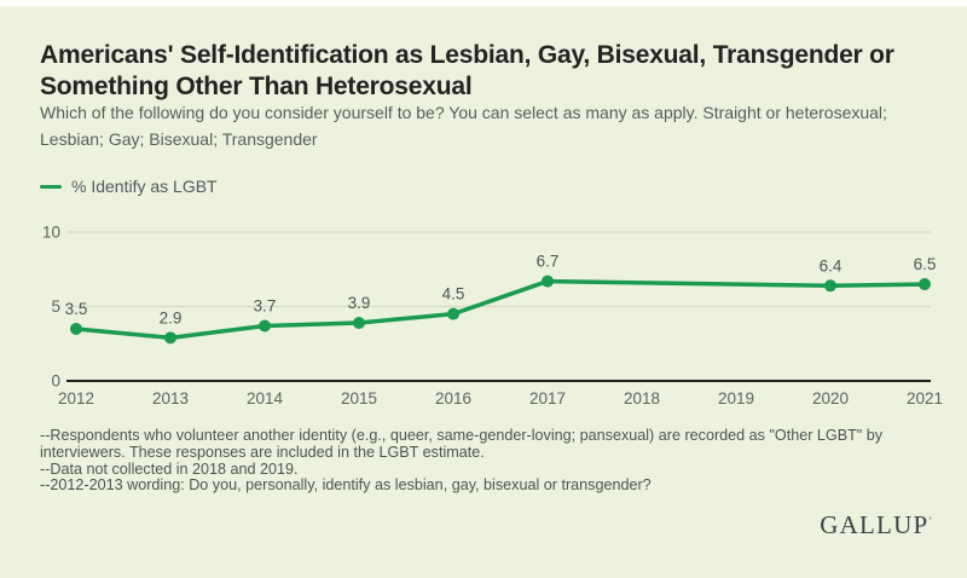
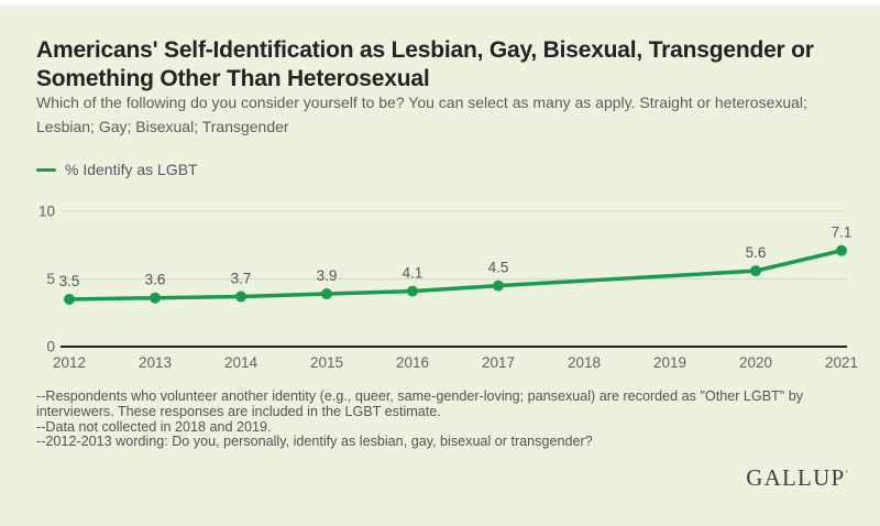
2013: 2.9 -> 3.6
2016: 4.5 -> 4.1
2017: 6.7 -> 4.5
2020: 6.4 -> 5.6
2021: 6.5 -> 7.1
